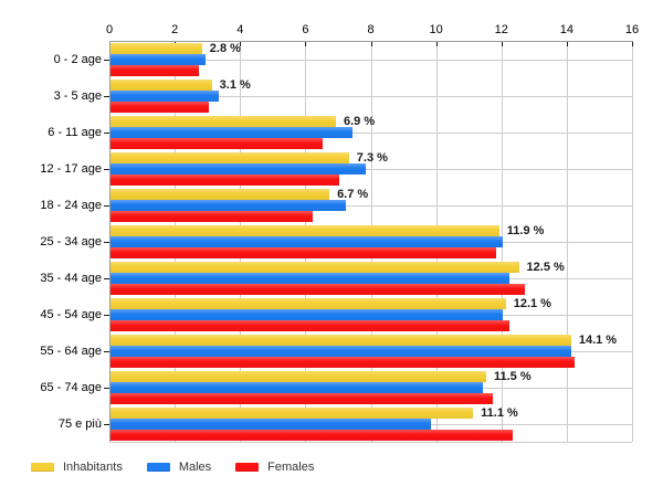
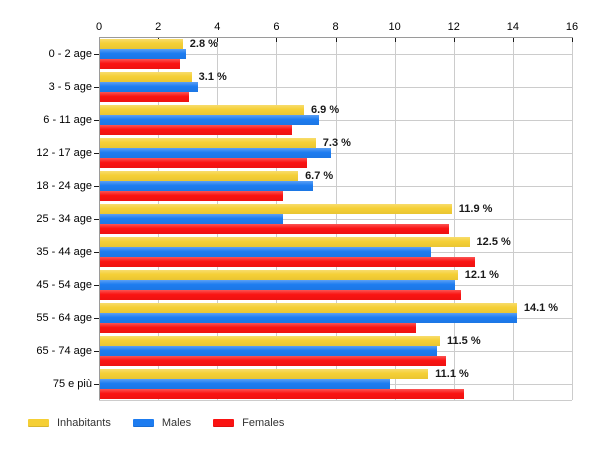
Males/25 - 34 age: 12.0 -> 6.2
Males/35 - 44 age: 12.2 -> 11.2
Females/55 - 64 age: 14.2 -> 10.7
